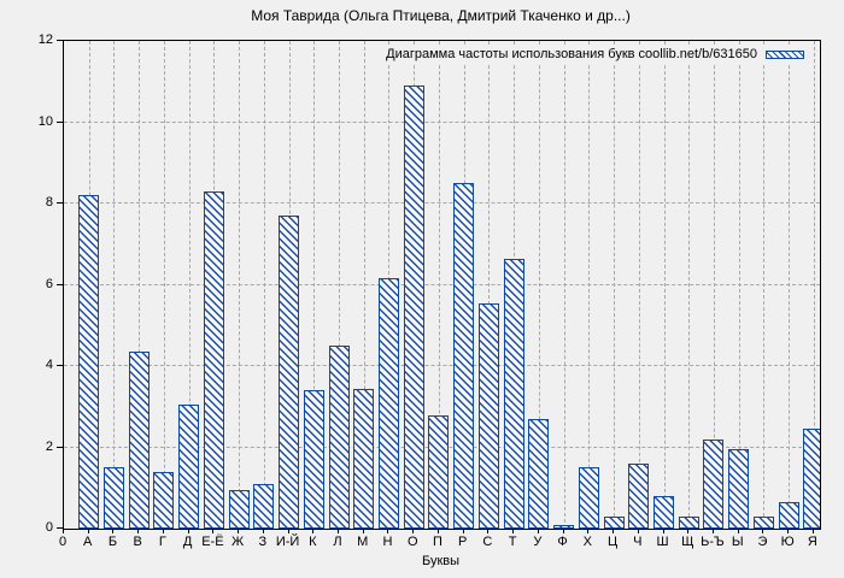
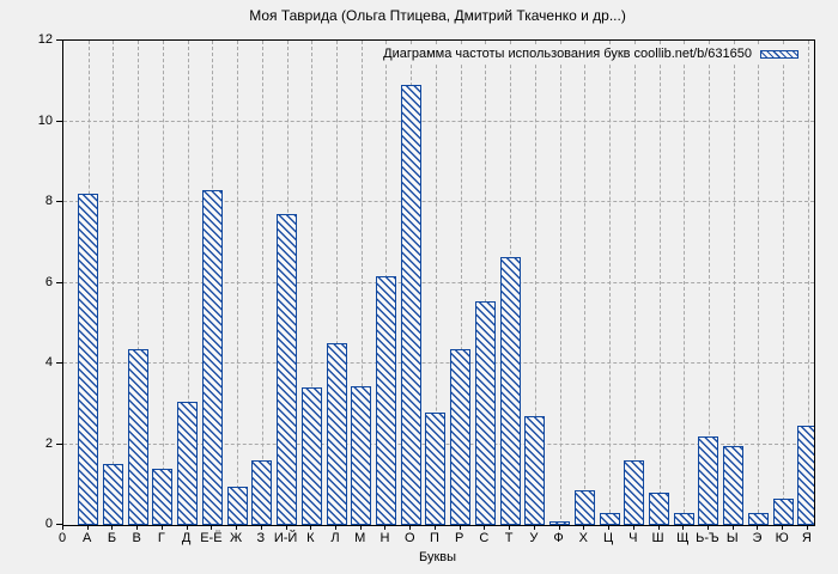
З: 1.1 -> 1.6
Р: 8.5 -> 4.3
Х: 1.5 -> 0.8
